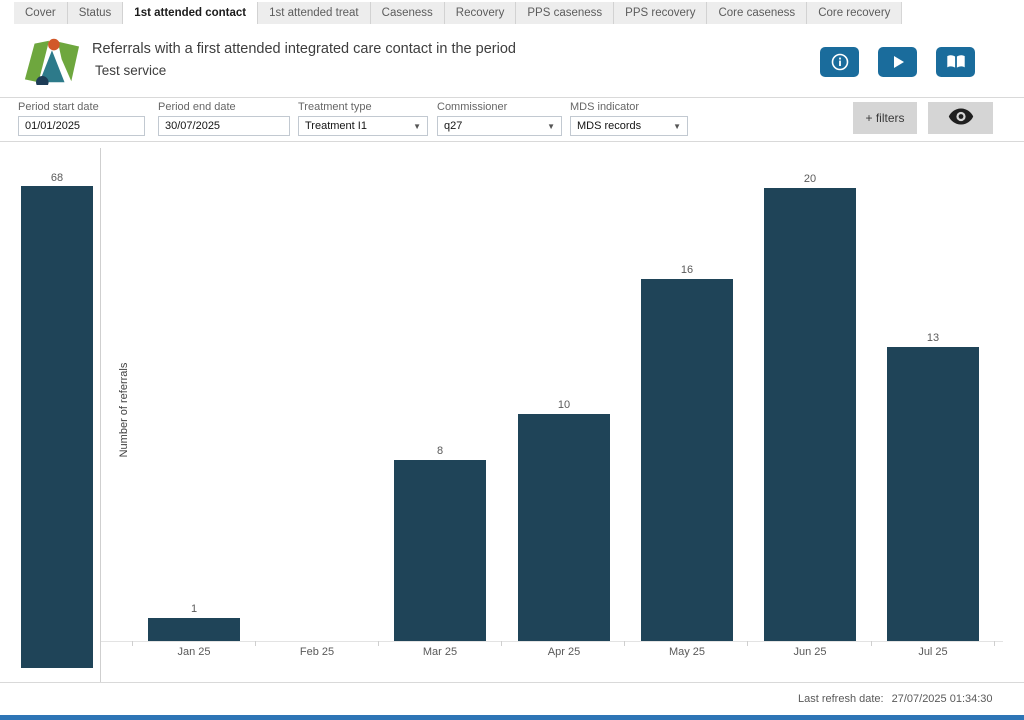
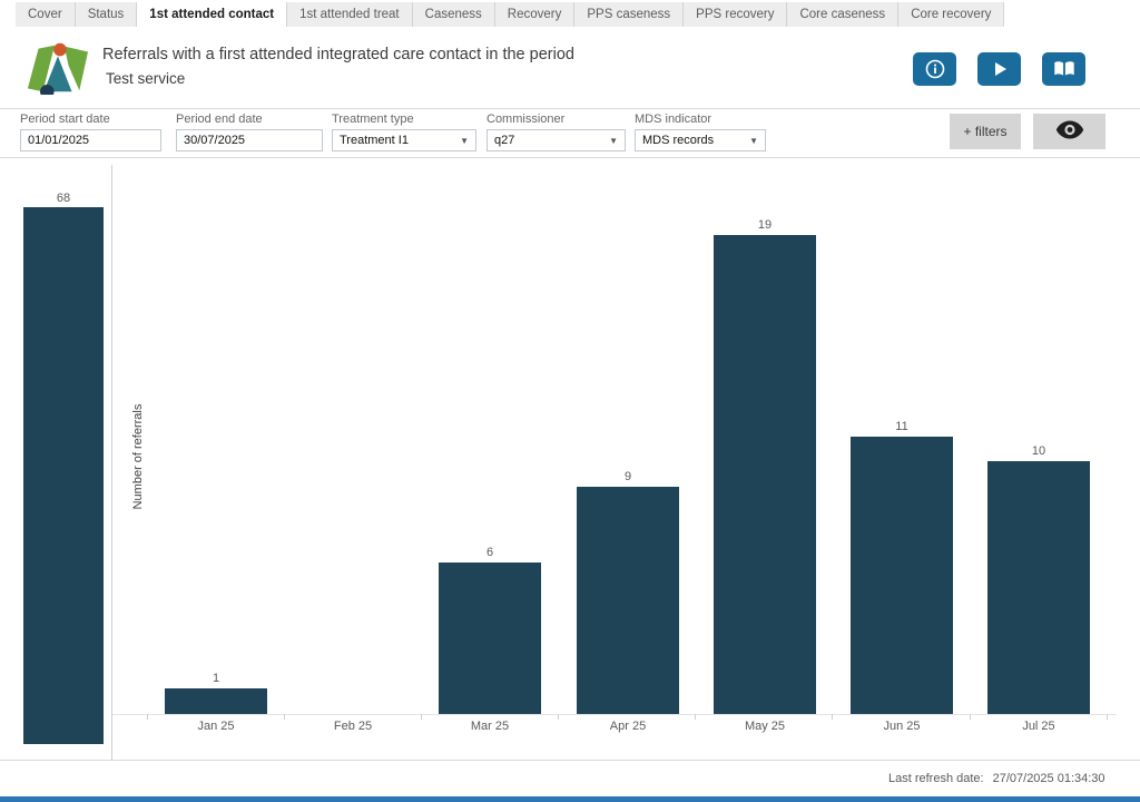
Mar 25: 8 -> 6
Apr 25: 10 -> 9
May 25: 16 -> 19
Jun 25: 20 -> 11
Jul 25: 13 -> 10
